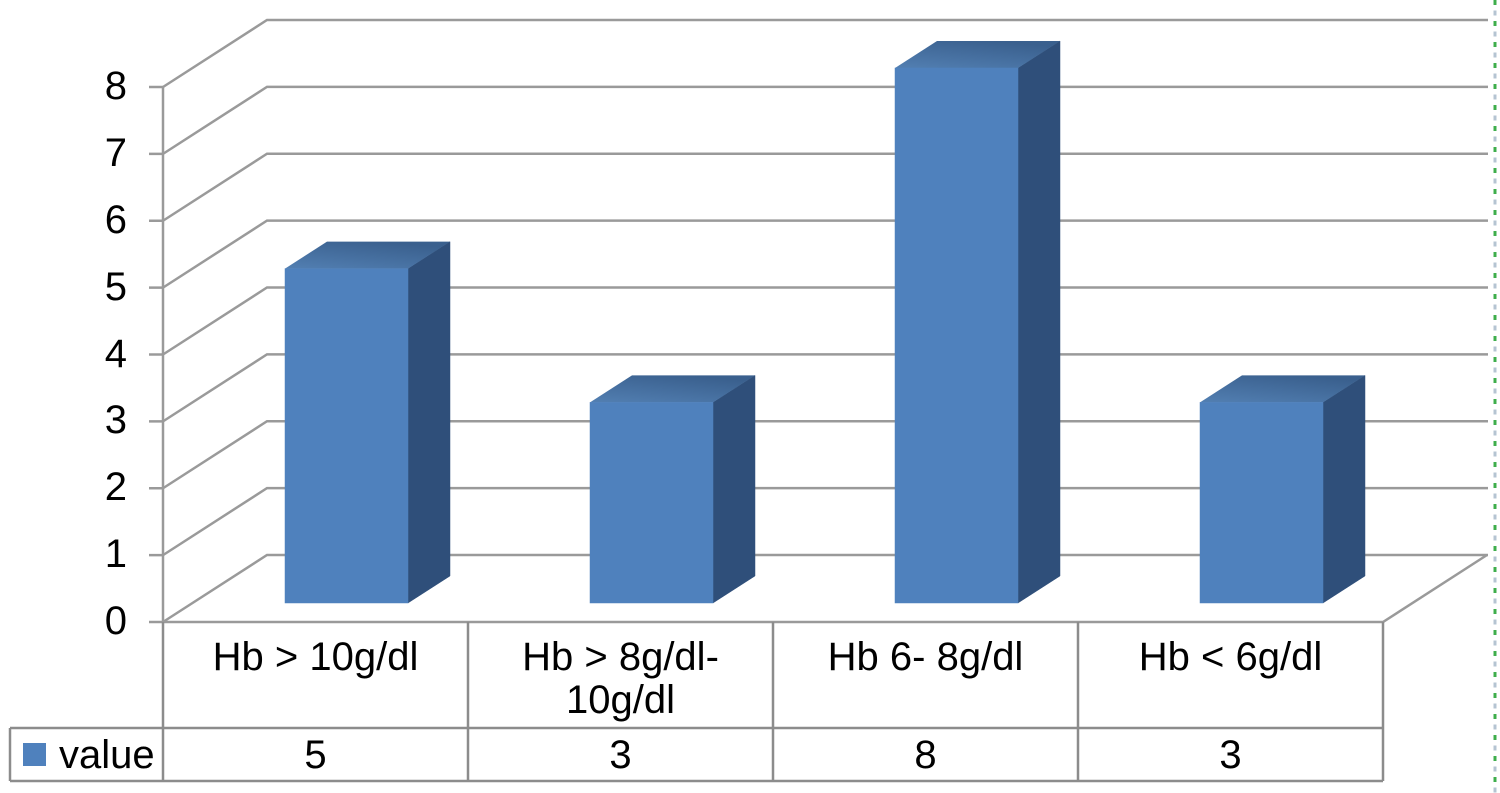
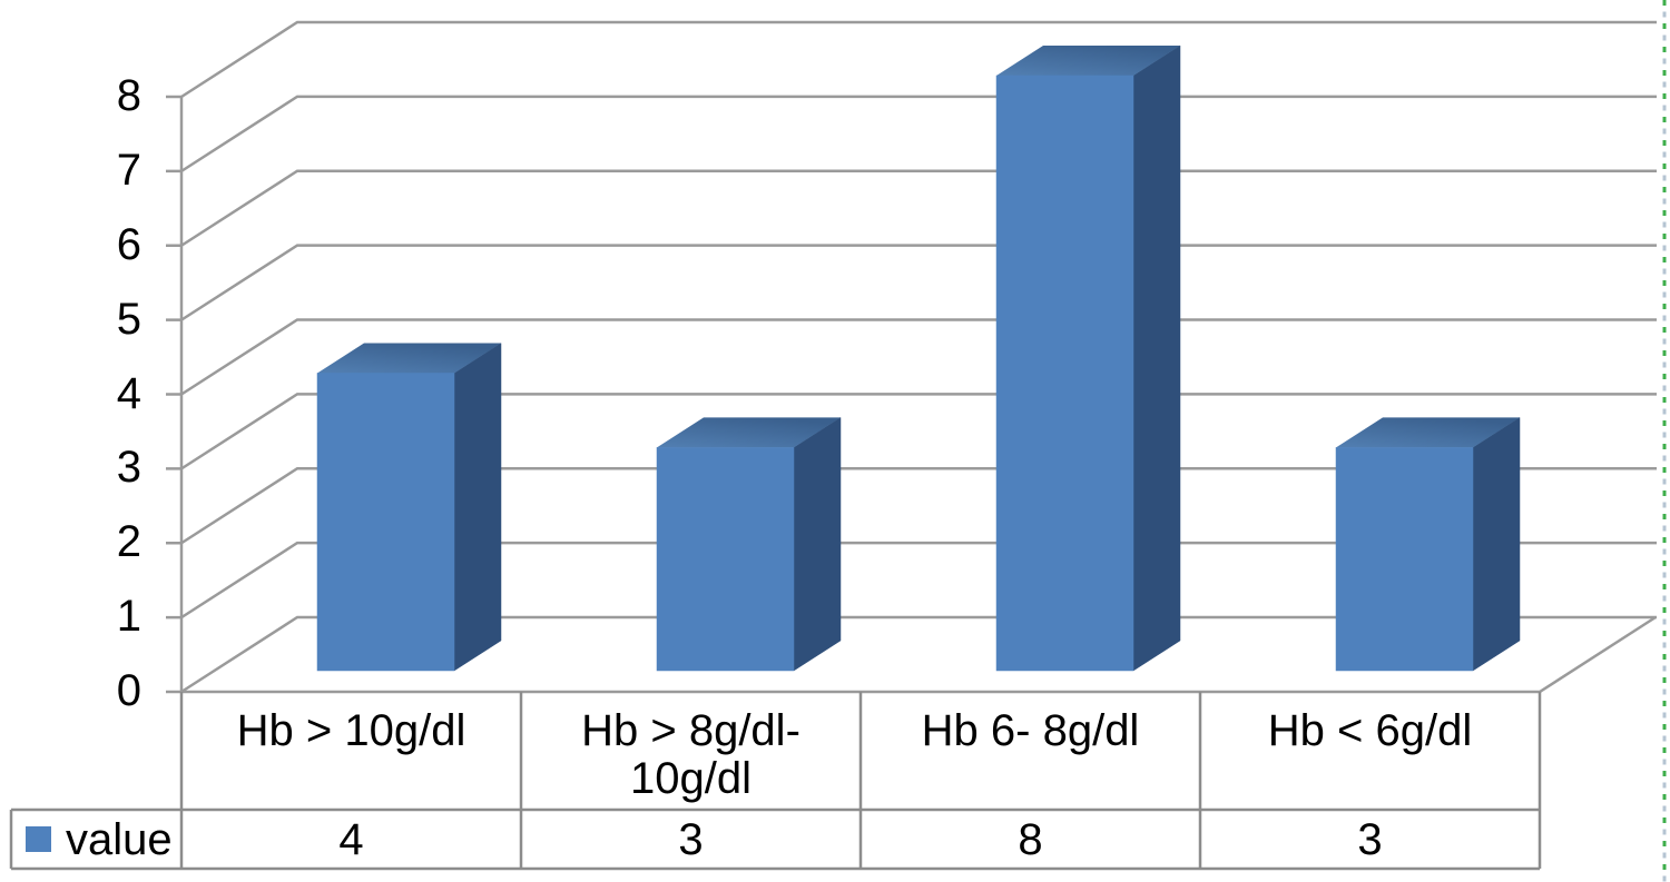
Hb > 10g/dl: 5 -> 4
